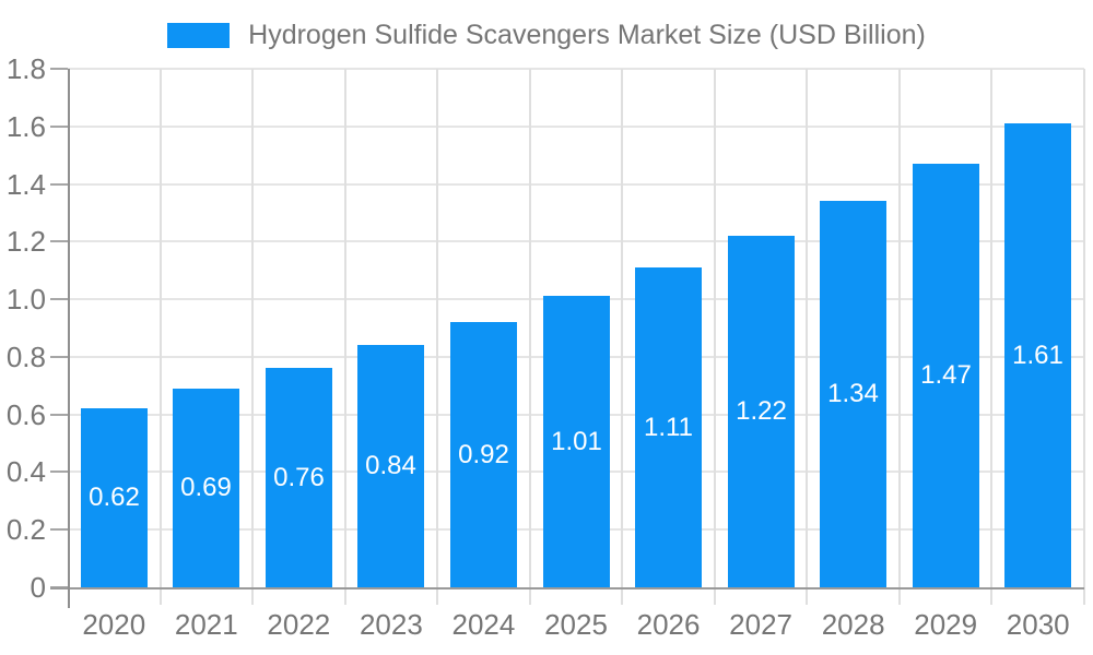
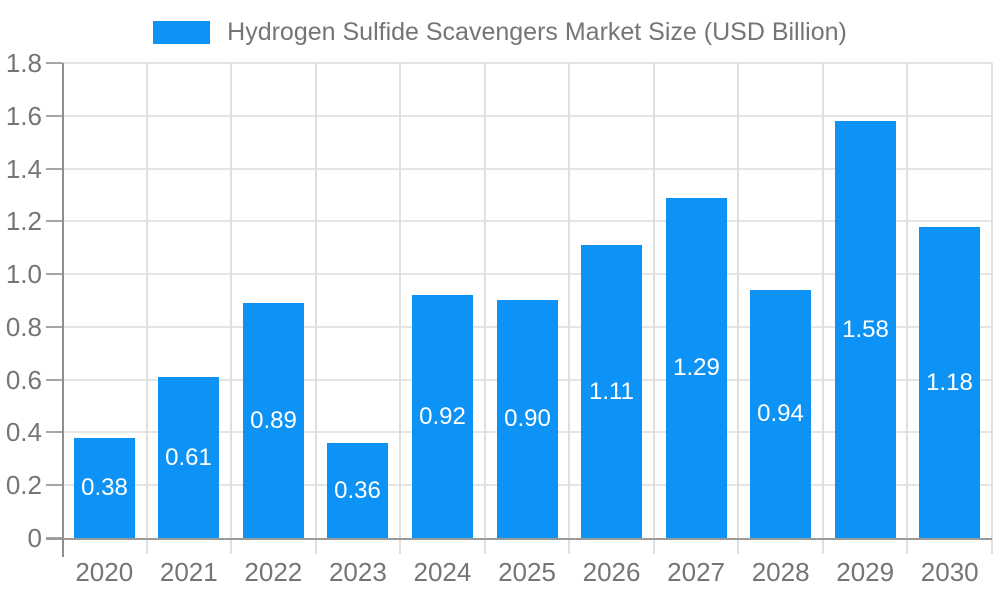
2020: 0.62 -> 0.38
2021: 0.69 -> 0.61
2022: 0.76 -> 0.89
2023: 0.84 -> 0.36
2025: 1.01 -> 0.90
2027: 1.22 -> 1.29
2028: 1.34 -> 0.94
2029: 1.47 -> 1.58
2030: 1.61 -> 1.18
